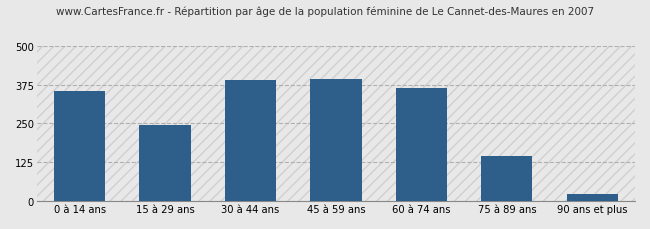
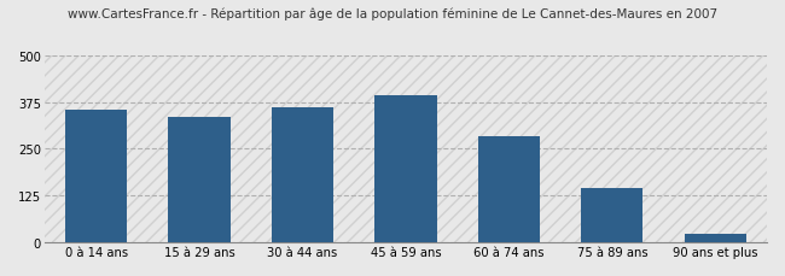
15 à 29 ans: 245 -> 335
30 à 44 ans: 390 -> 360
60 à 74 ans: 365 -> 285
